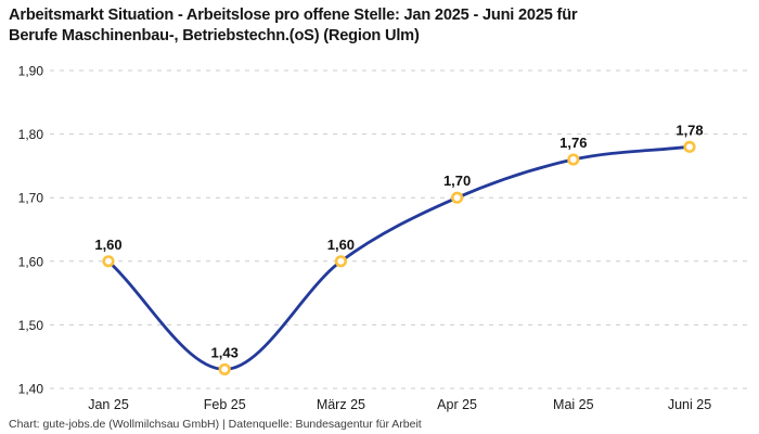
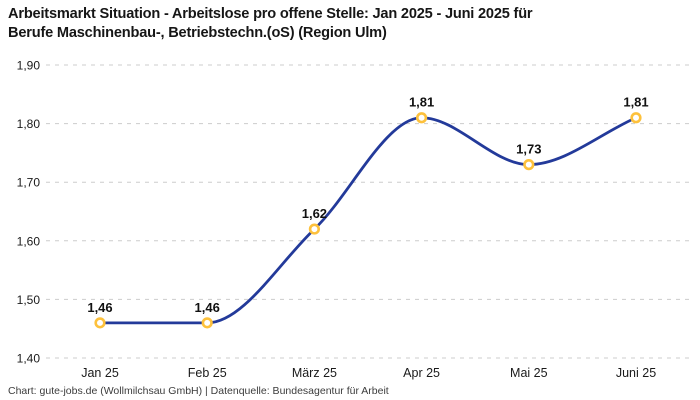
Jan 25: 1,60 -> 1,46
Feb 25: 1,43 -> 1,46
März 25: 1,60 -> 1,62
Apr 25: 1,70 -> 1,81
Mai 25: 1,76 -> 1,73
Juni 25: 1,78 -> 1,81
